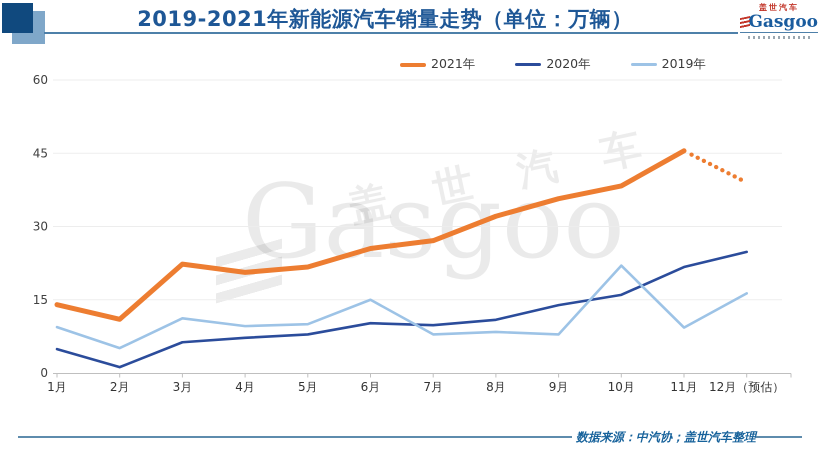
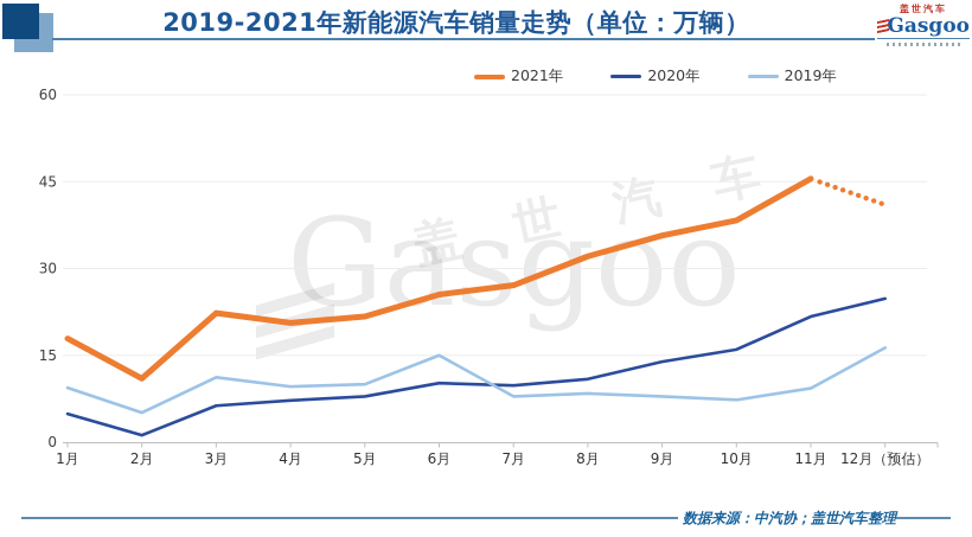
2021年/1月: 14 -> 18
2019年/10月: 22 -> 7
2021年/12月（预估）: 39 -> 41
